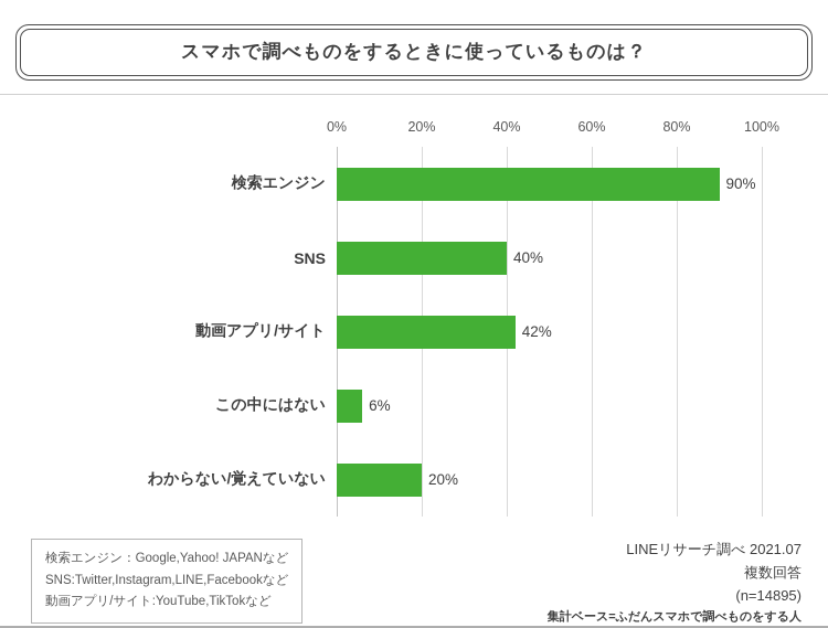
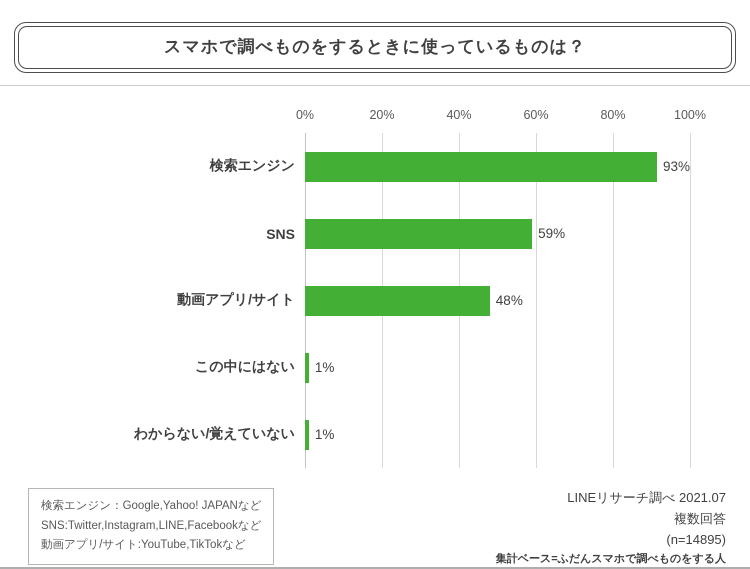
検索エンジン: 90% -> 93%
SNS: 40% -> 59%
動画アプリ/サイト: 42% -> 48%
この中にはない: 6% -> 1%
わからない/覚えていない: 20% -> 1%
